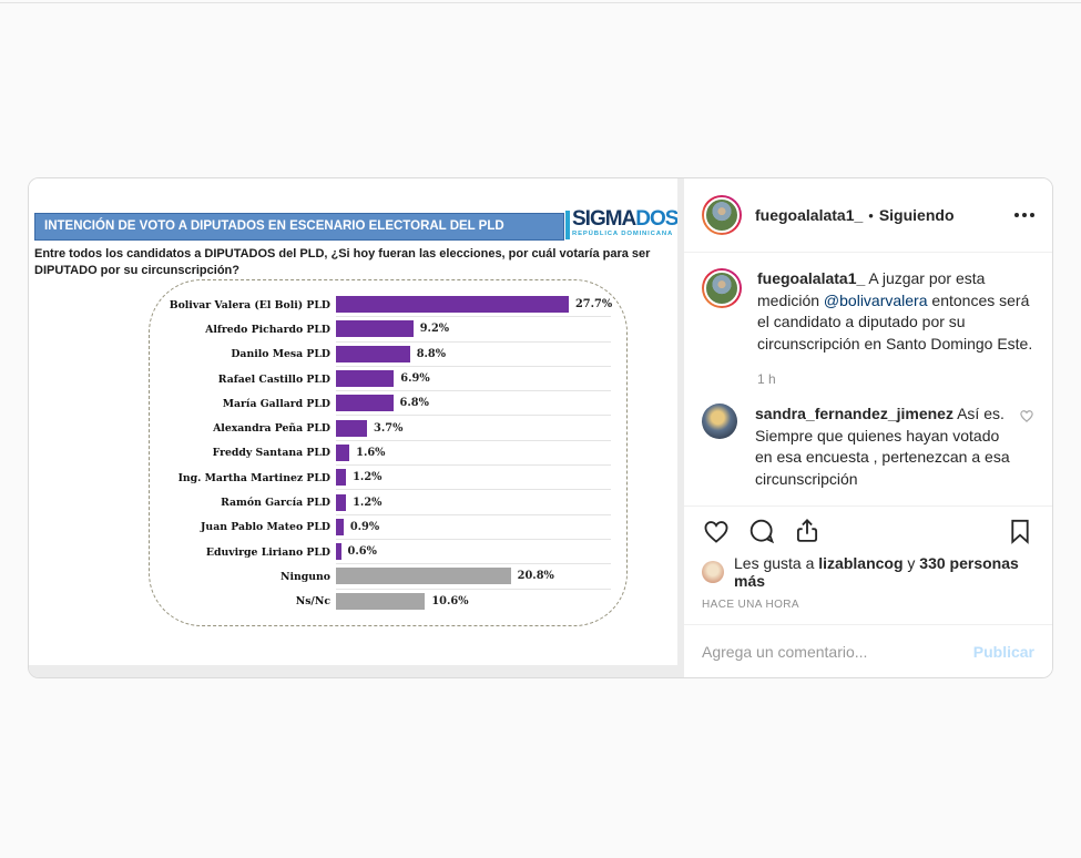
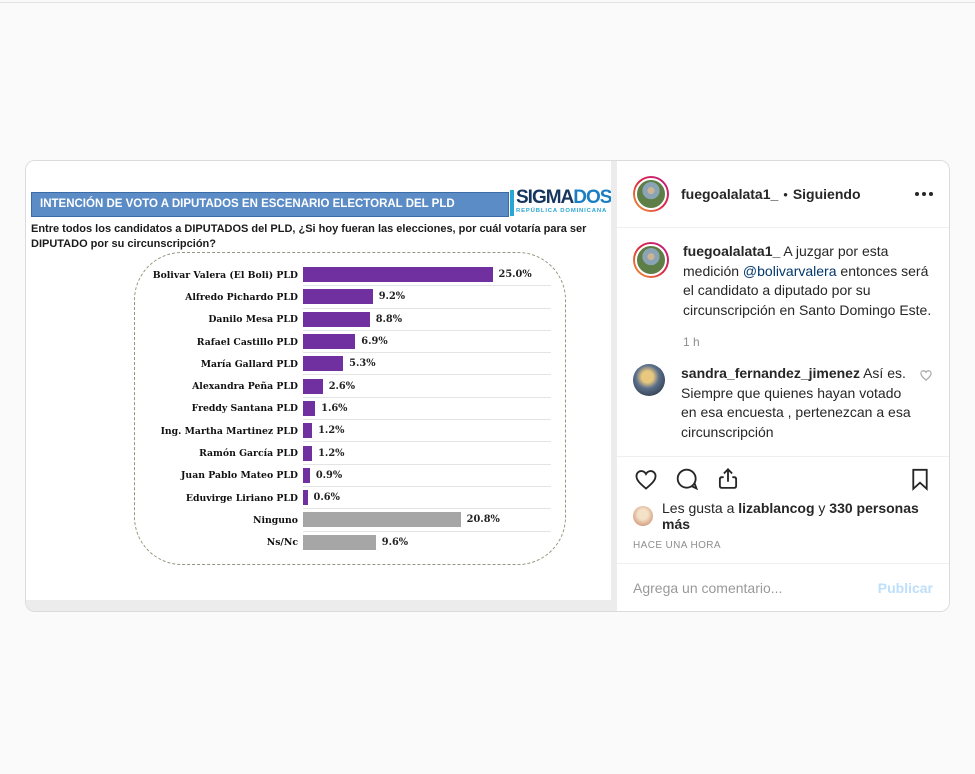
Bolivar Valera (El Boli) PLD: 27.7% -> 25.0%
María Gallard PLD: 6.8% -> 5.3%
Alexandra Peña PLD: 3.7% -> 2.6%
Ns/Nc: 10.6% -> 9.6%
